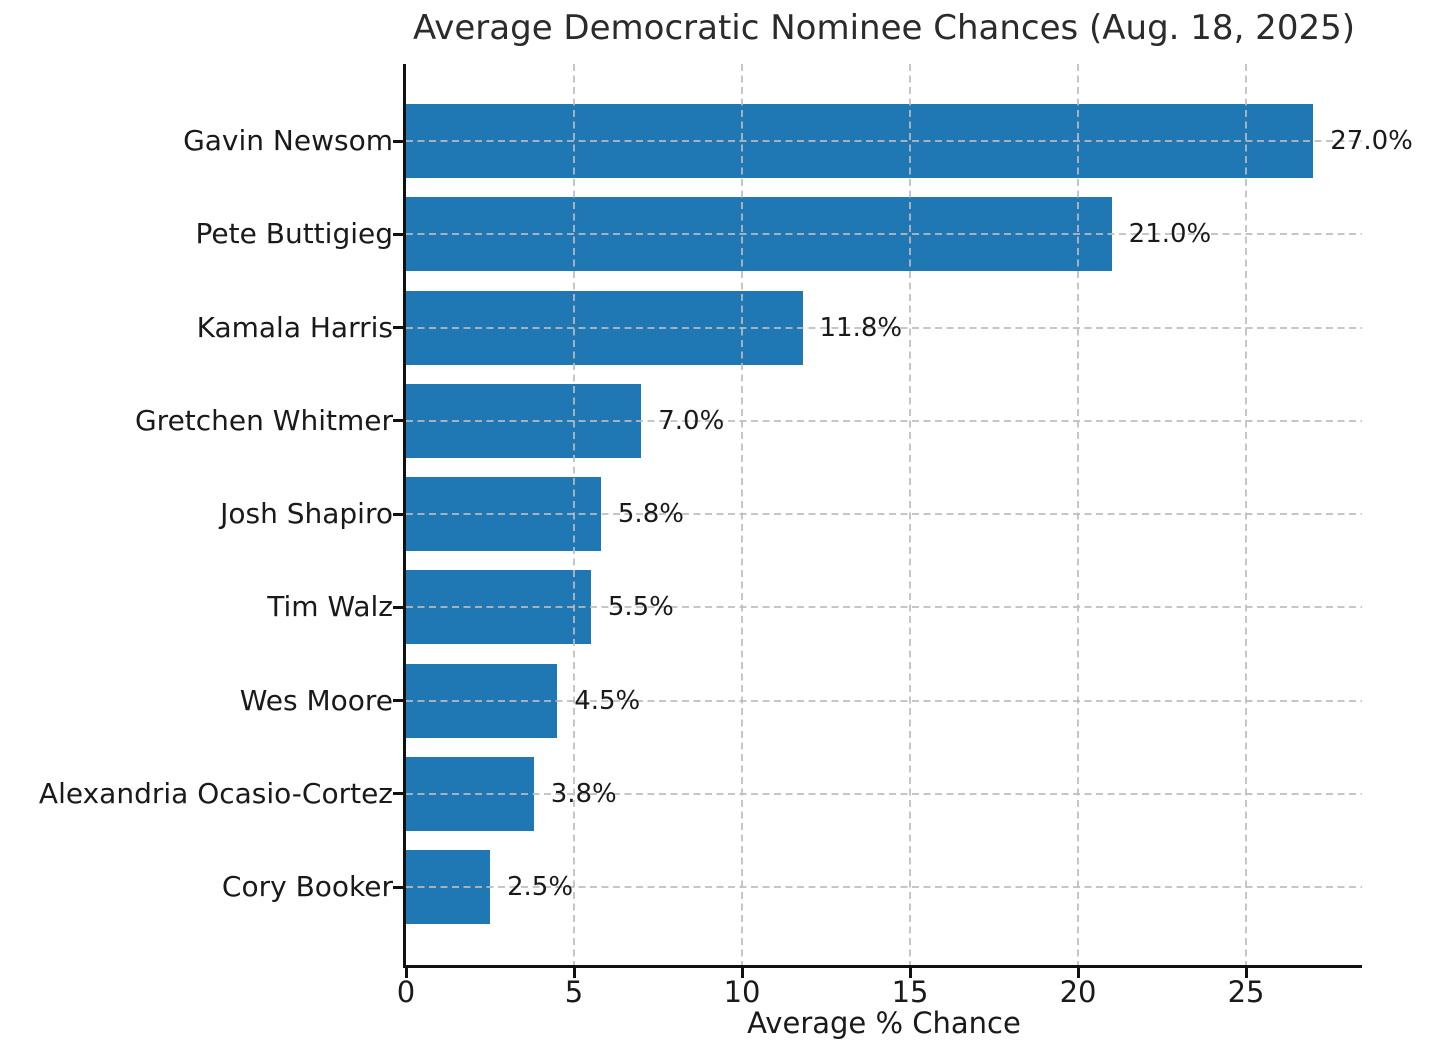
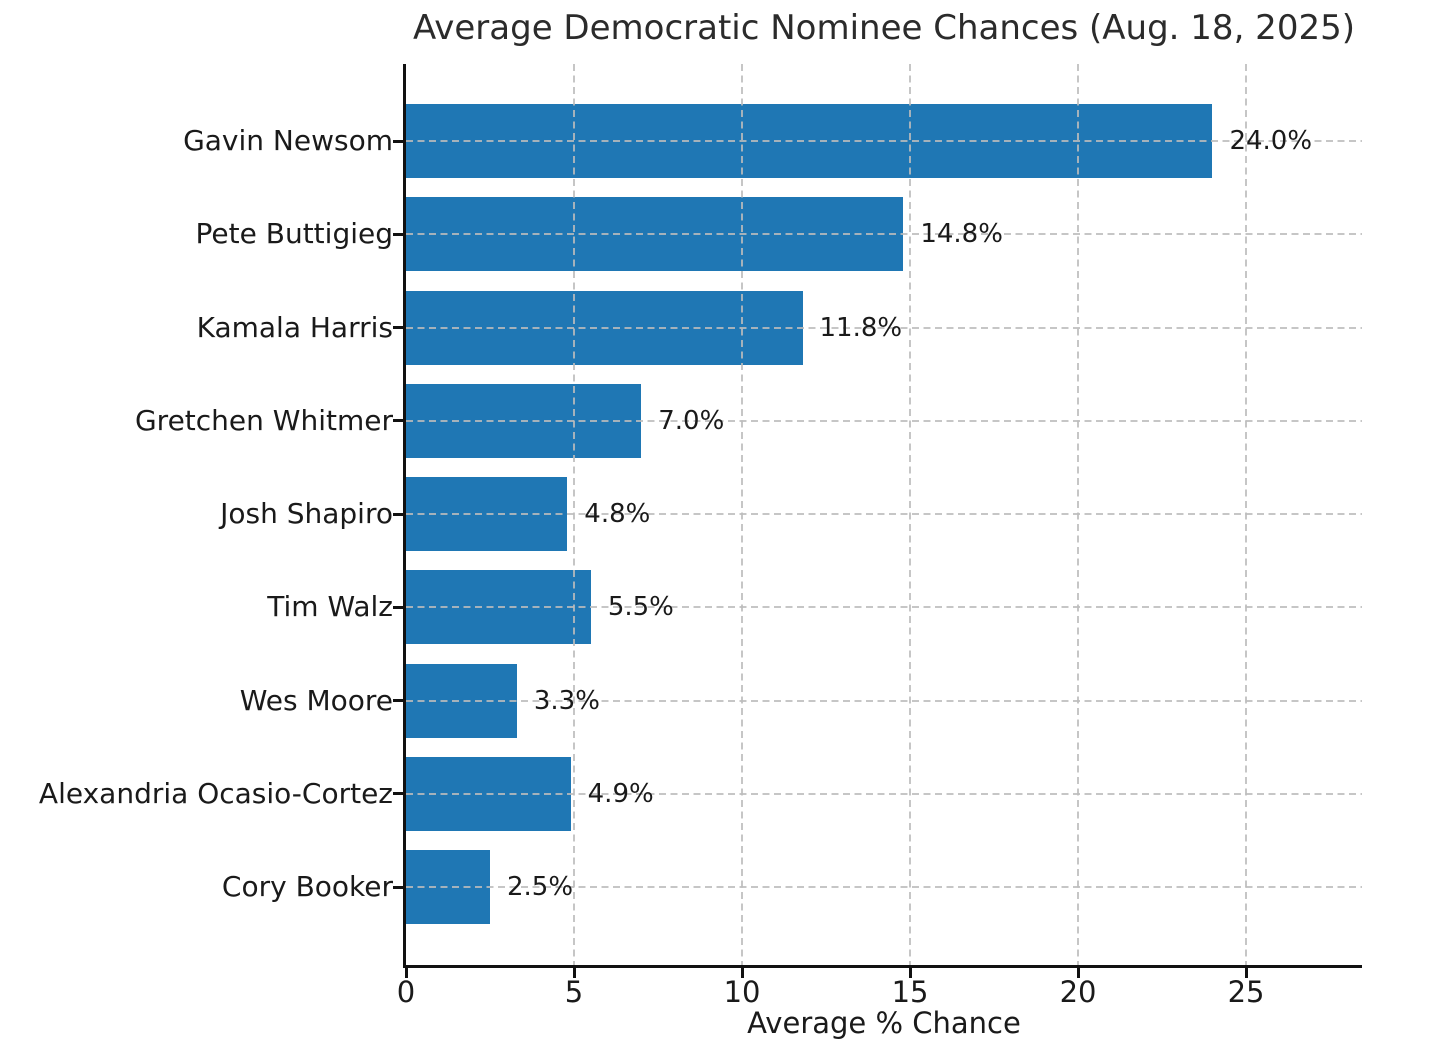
Gavin Newsom: 27.0% -> 24.0%
Pete Buttigieg: 21.0% -> 14.8%
Josh Shapiro: 5.8% -> 4.8%
Wes Moore: 4.5% -> 3.3%
Alexandria Ocasio-Cortez: 3.8% -> 4.9%
